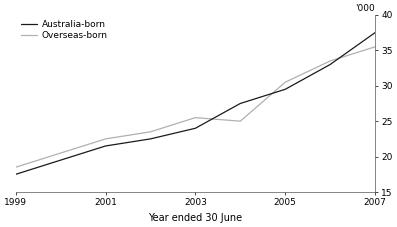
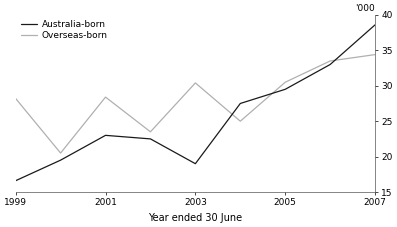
Australia-born/1999: 17.5 -> 16.6
Overseas-born/1999: 18.5 -> 28.2
Australia-born/2001: 21.5 -> 23.0
Overseas-born/2001: 22.5 -> 28.4
Australia-born/2003: 24.0 -> 19.0
Overseas-born/2003: 25.5 -> 30.4
Australia-born/2007: 37.5 -> 38.6
Overseas-born/2007: 35.5 -> 34.4
